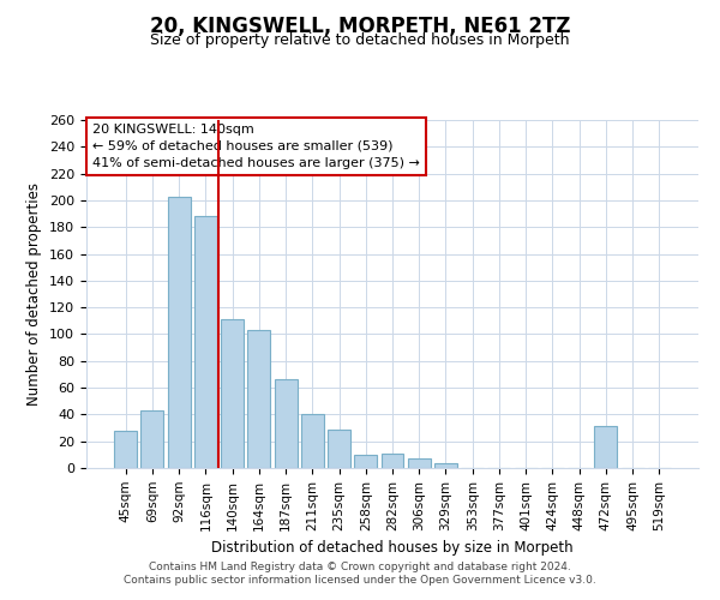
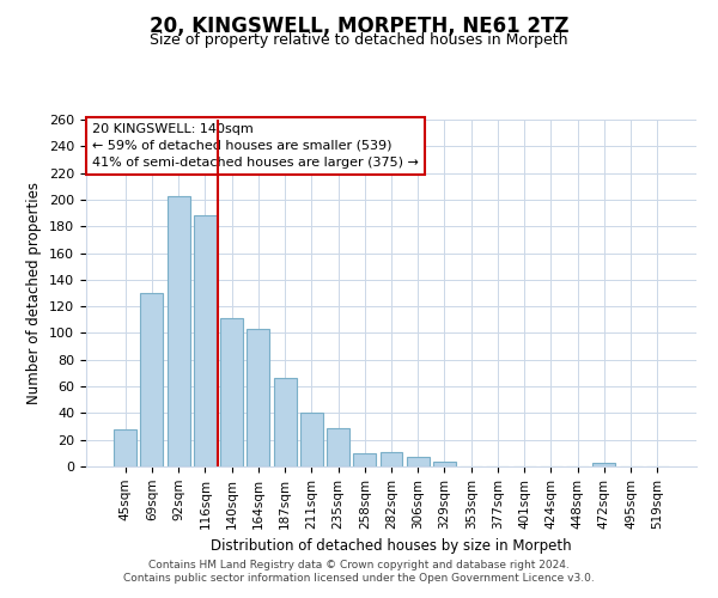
69sqm: 43 -> 130
472sqm: 31 -> 3
